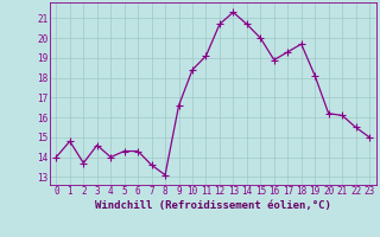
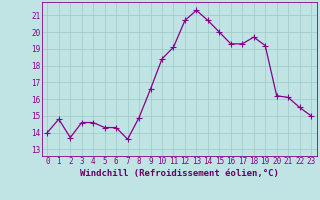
4: 14.0 -> 14.6
8: 13.1 -> 14.9
16: 18.9 -> 19.3
19: 18.1 -> 19.2
